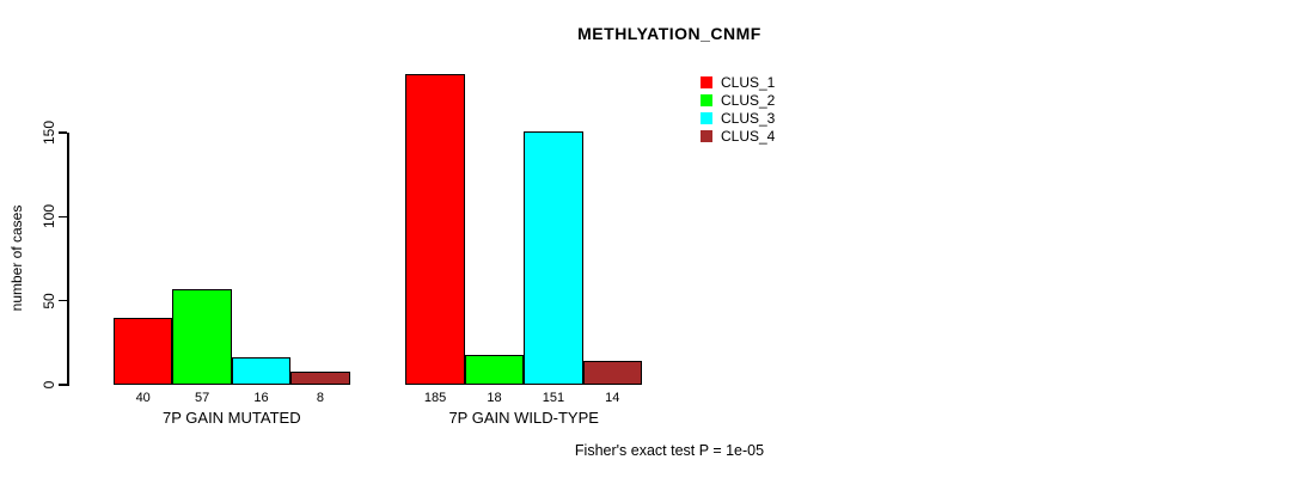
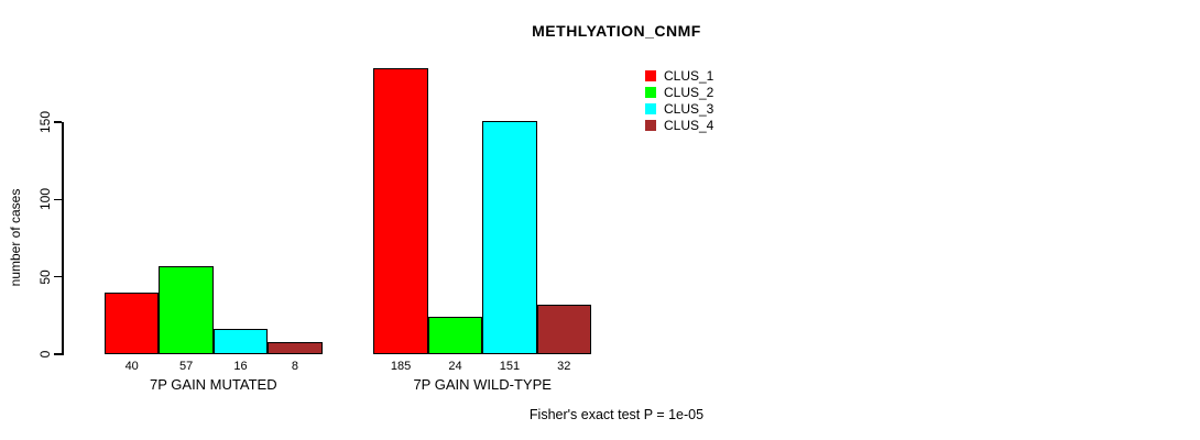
CLUS_2/7P GAIN WILD-TYPE: 18 -> 24
CLUS_4/7P GAIN WILD-TYPE: 14 -> 32
